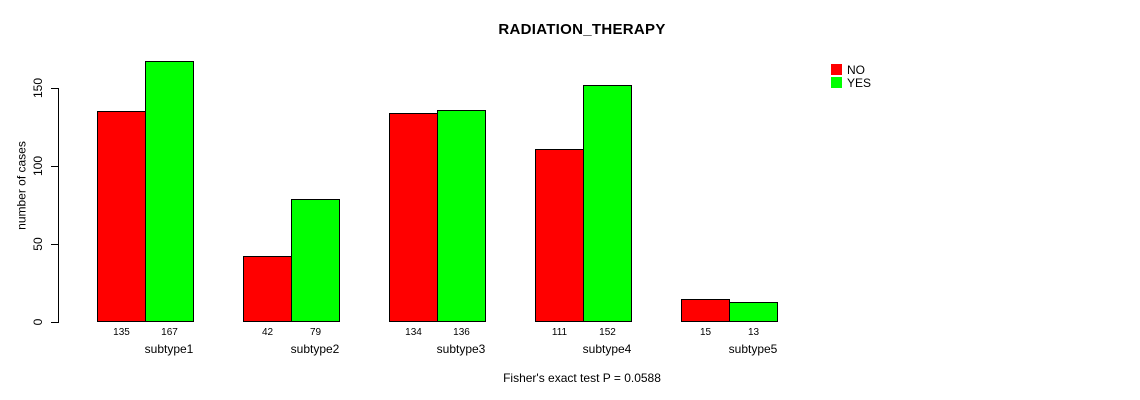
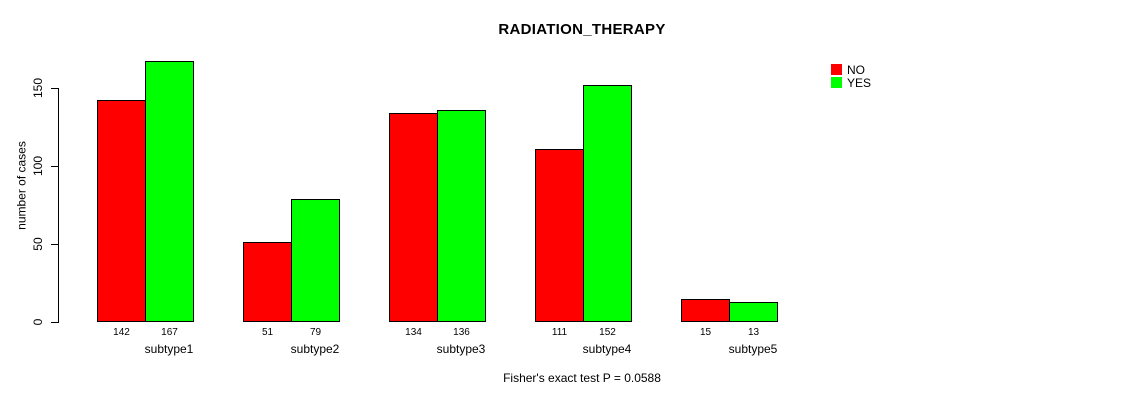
NO/subtype1: 135 -> 142
NO/subtype2: 42 -> 51
